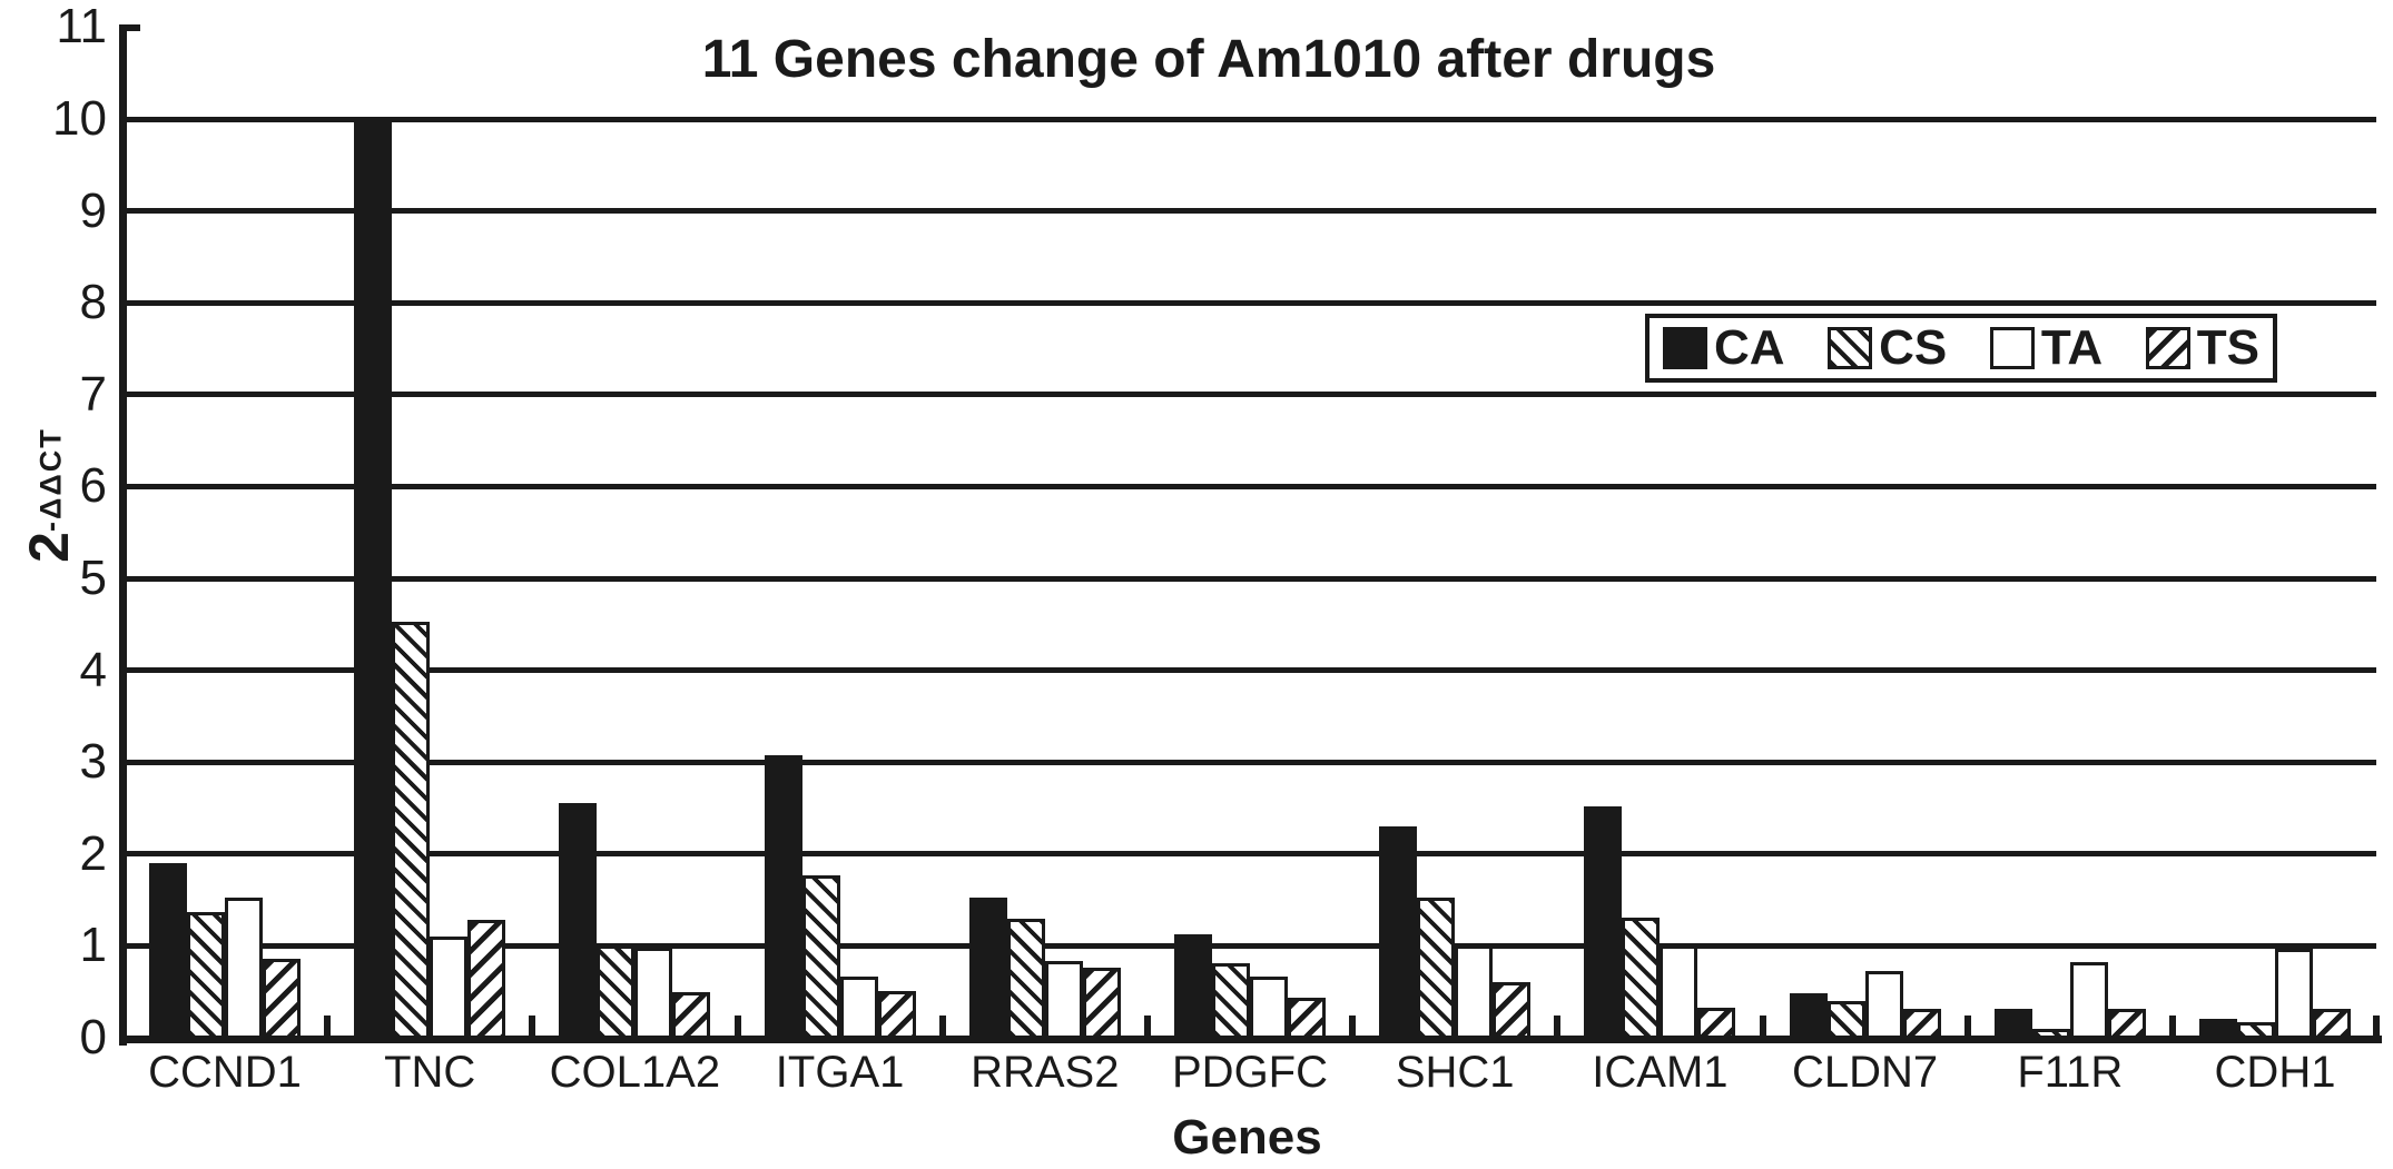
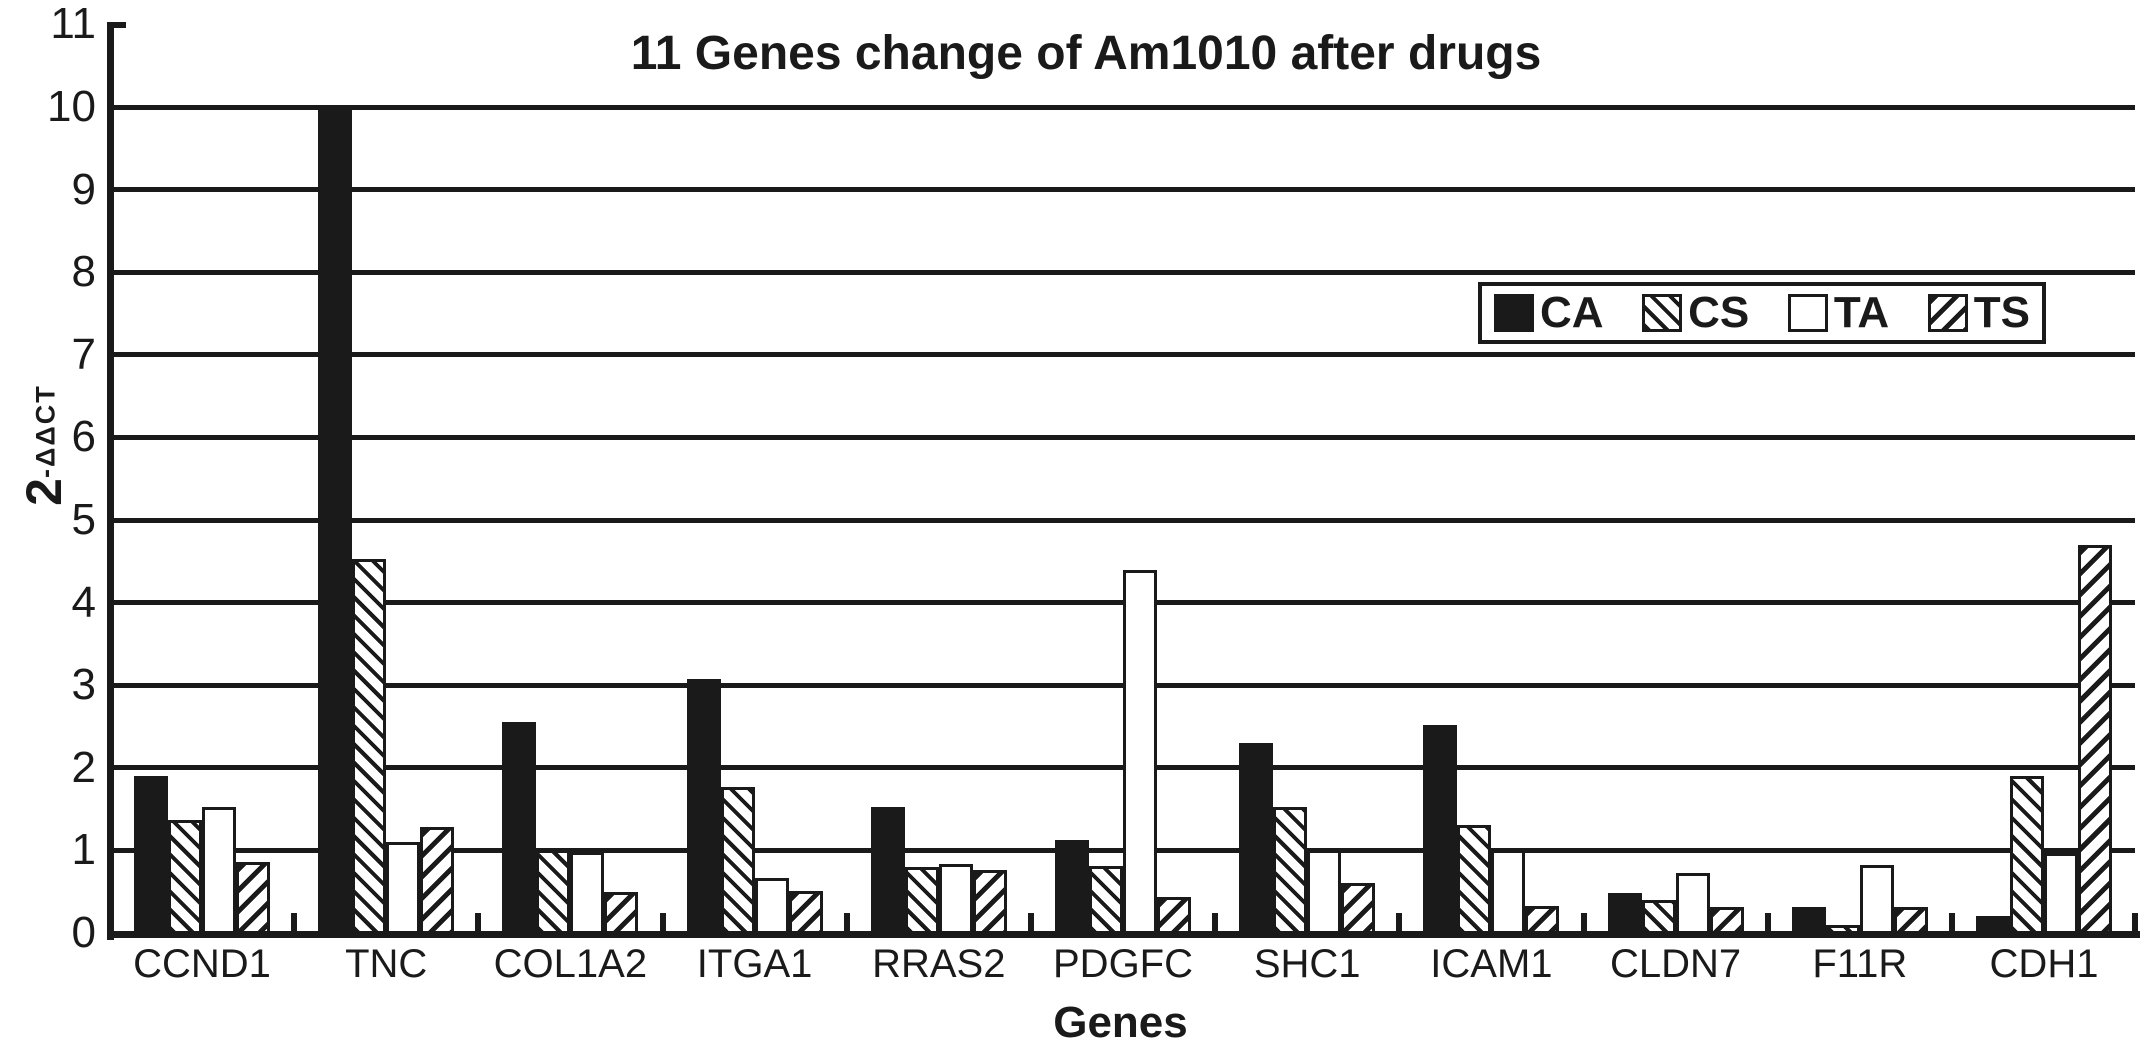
CS/RRAS2: 1.3 -> 0.8
TA/PDGFC: 0.7 -> 4.4
CS/CDH1: 0.2 -> 1.9
TS/CDH1: 0.3 -> 4.7
